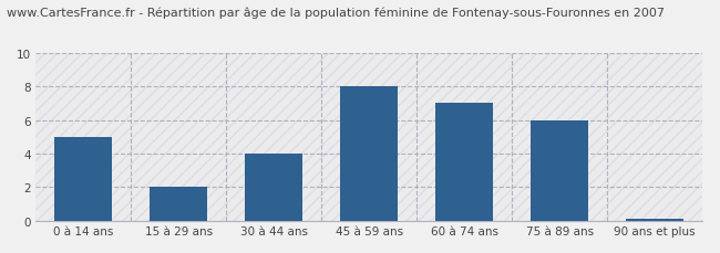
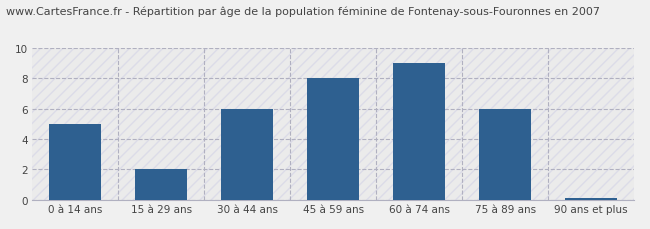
30 à 44 ans: 4.0 -> 6.0
60 à 74 ans: 7.0 -> 9.0
